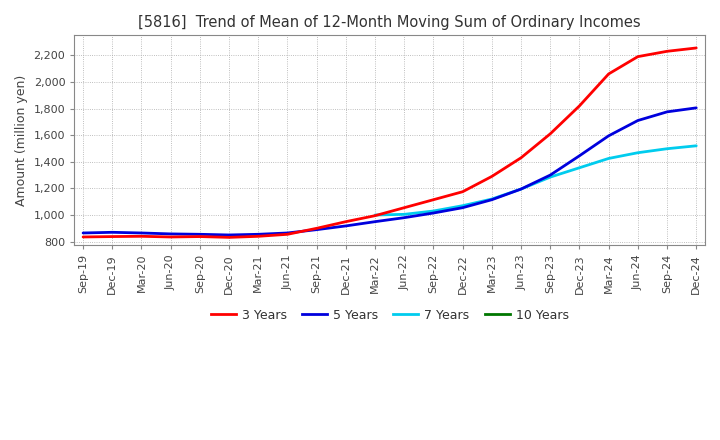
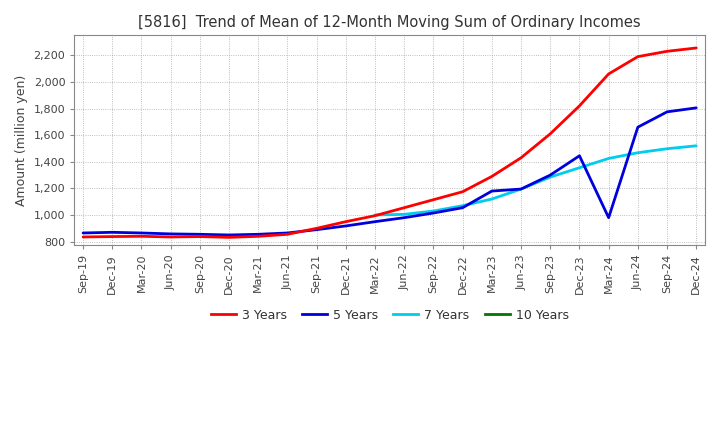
5 Years/Mar-23: 1,120 -> 1,180
5 Years/Mar-24: 1,600 -> 980
5 Years/Jun-24: 1,710 -> 1,660
